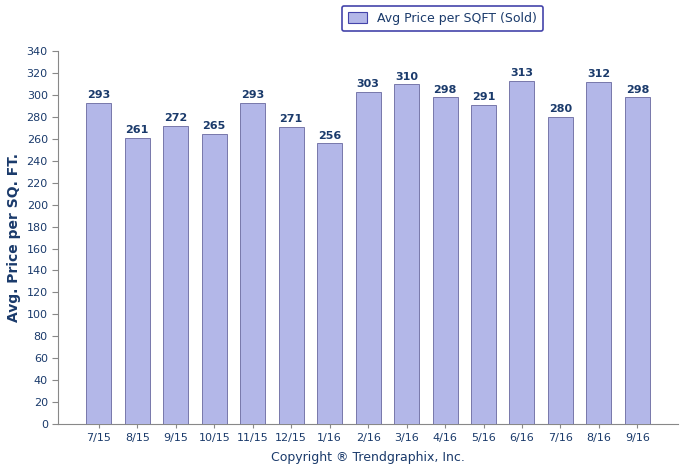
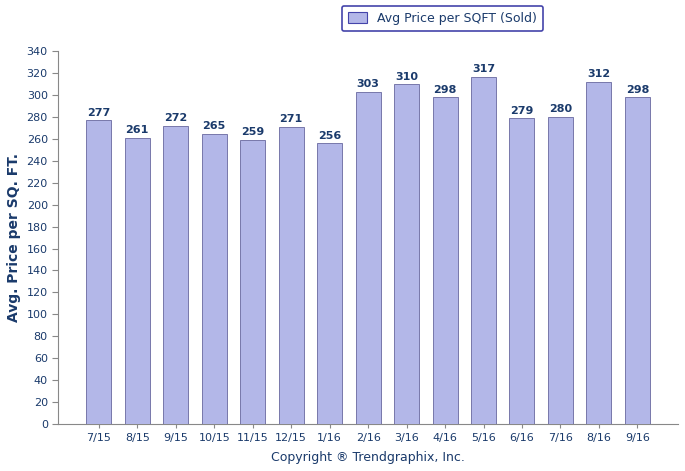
7/15: 293 -> 277
11/15: 293 -> 259
5/16: 291 -> 317
6/16: 313 -> 279
